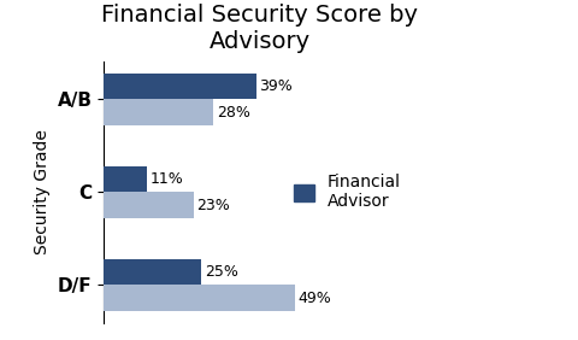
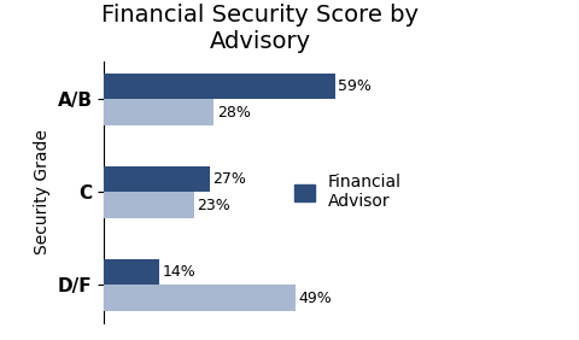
Financial Advisor/A/B: 39% -> 59%
Financial Advisor/C: 11% -> 27%
Financial Advisor/D/F: 25% -> 14%
